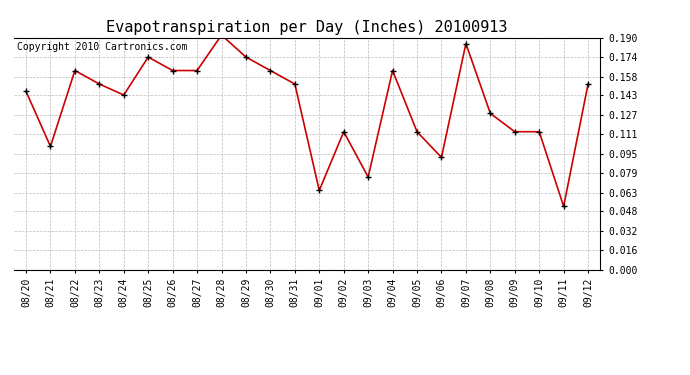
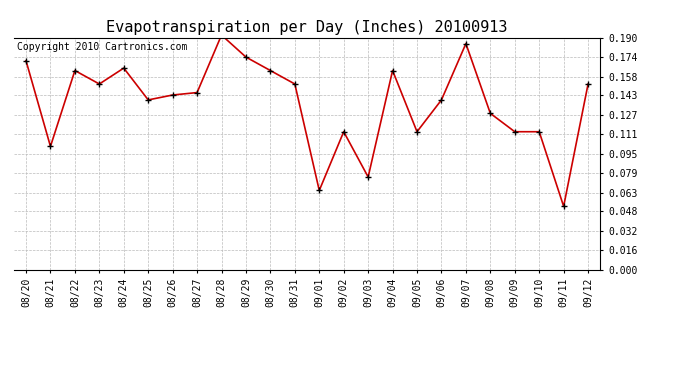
08/20: 0.146 -> 0.171
08/24: 0.143 -> 0.165
08/25: 0.174 -> 0.139
08/26: 0.163 -> 0.143
08/27: 0.163 -> 0.145
09/06: 0.092 -> 0.139
